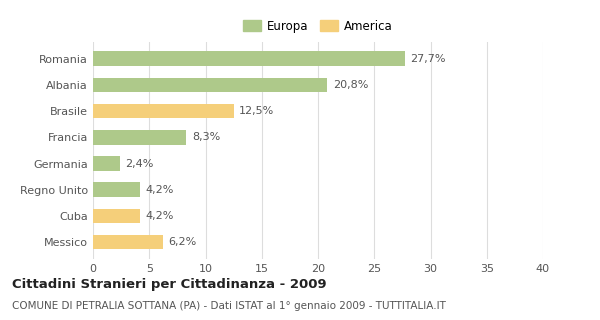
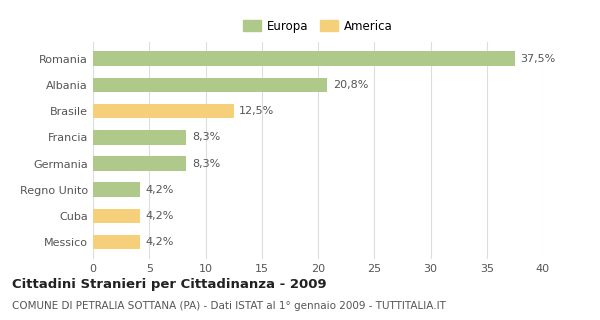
Romania: 27,7% -> 37,5%
Germania: 2,4% -> 8,3%
Messico: 6,2% -> 4,2%
